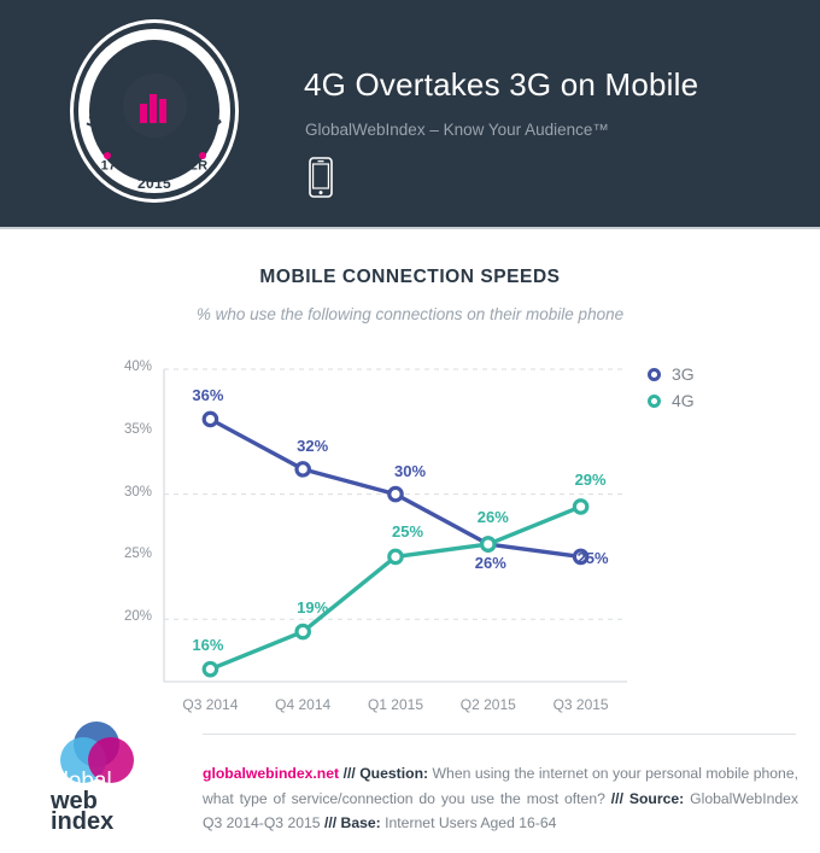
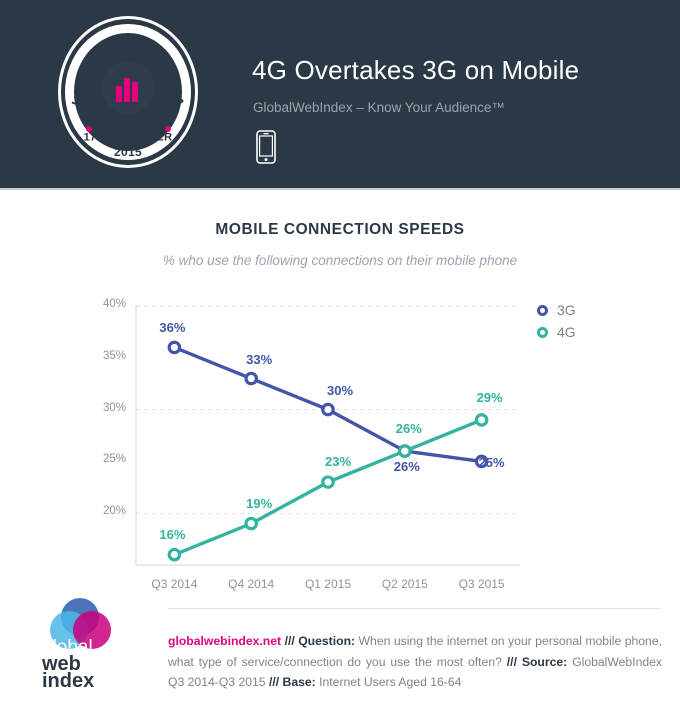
3G/Q4 2014: 32% -> 33%
4G/Q1 2015: 25% -> 23%
